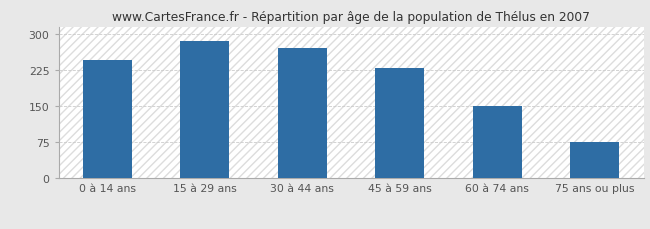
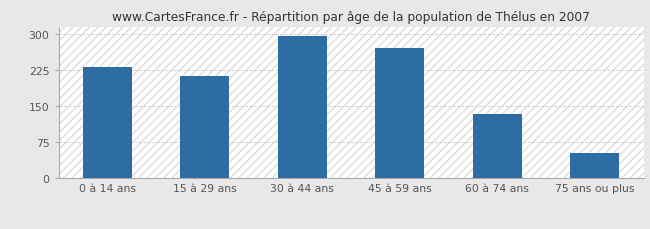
0 à 14 ans: 245 -> 232
15 à 29 ans: 285 -> 213
30 à 44 ans: 270 -> 295
45 à 59 ans: 230 -> 270
60 à 74 ans: 150 -> 133
75 ans ou plus: 75 -> 52
